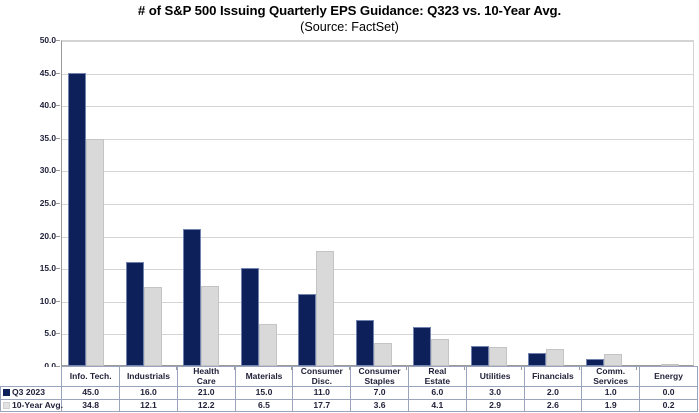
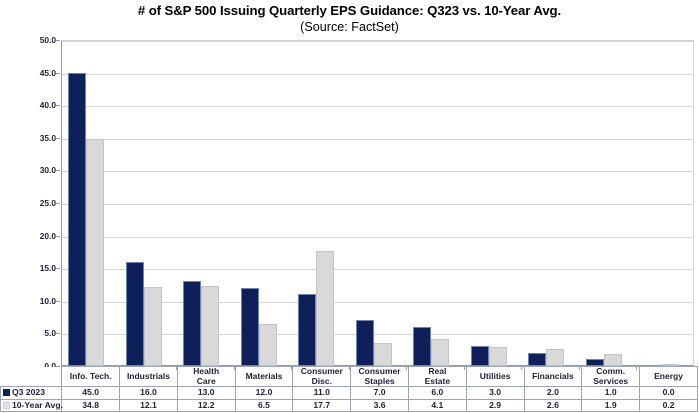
Q3 2023/Health Care: 21.0 -> 13.0
Q3 2023/Materials: 15.0 -> 12.0
